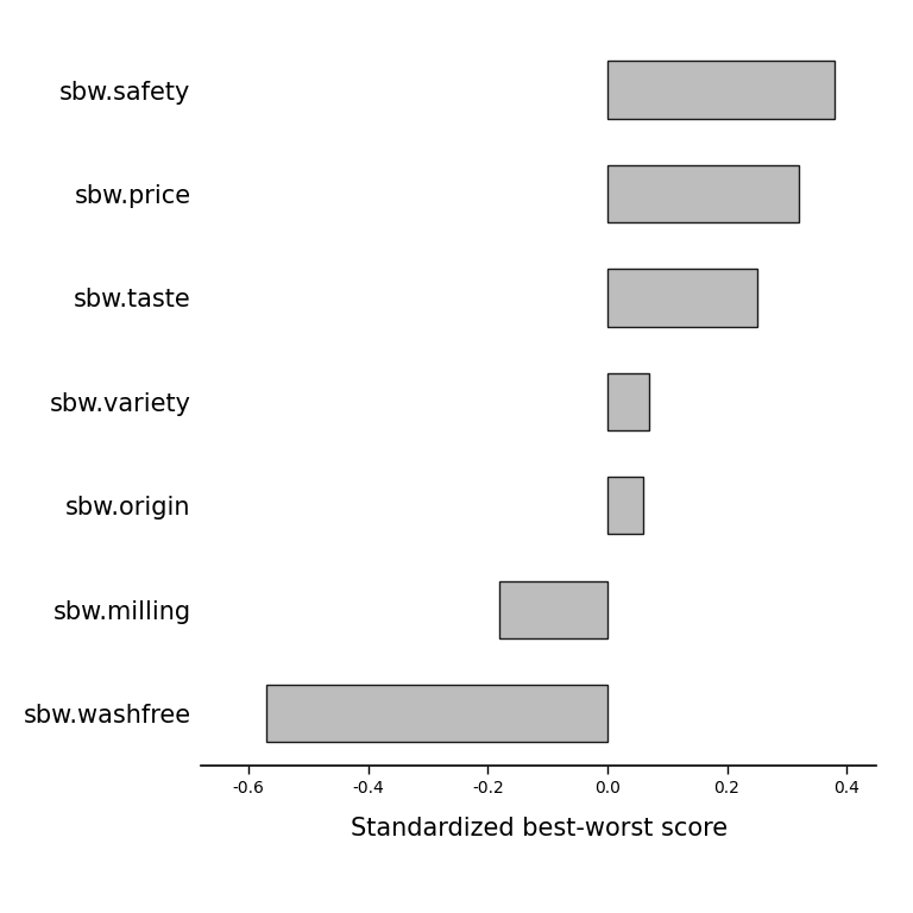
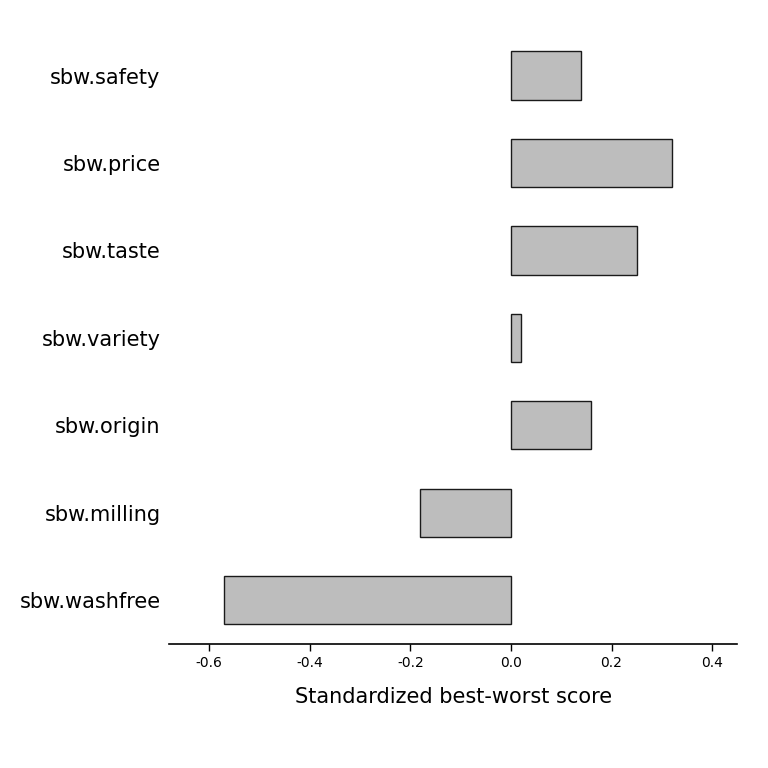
sbw.safety: 0.38 -> 0.14
sbw.variety: 0.07 -> 0.02
sbw.origin: 0.06 -> 0.16
